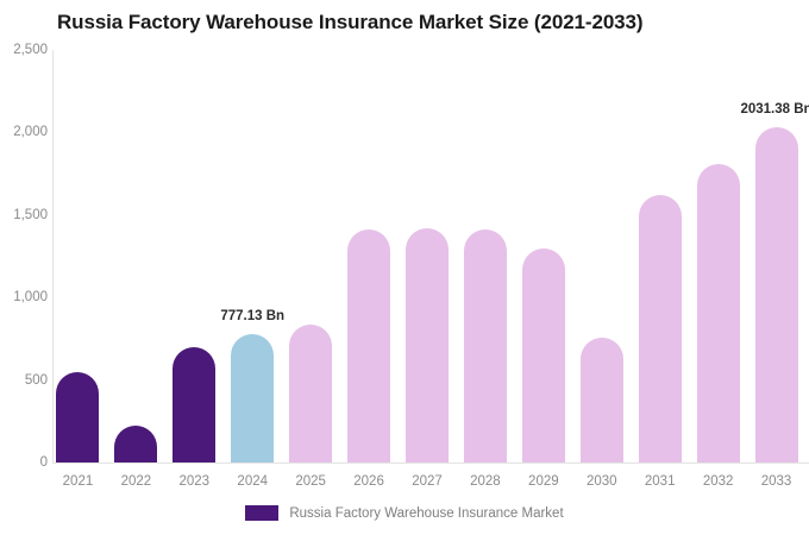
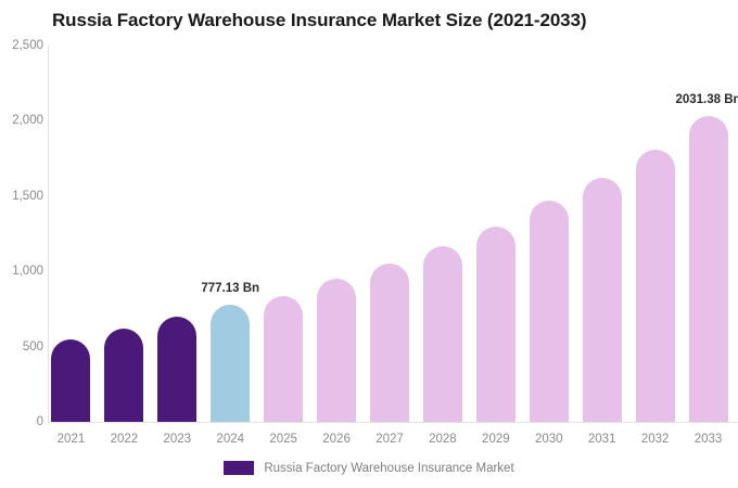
2022: 220 -> 620
2026: 1410 -> 950
2027: 1420 -> 1050
2028: 1410 -> 1170
2030: 760 -> 1470
